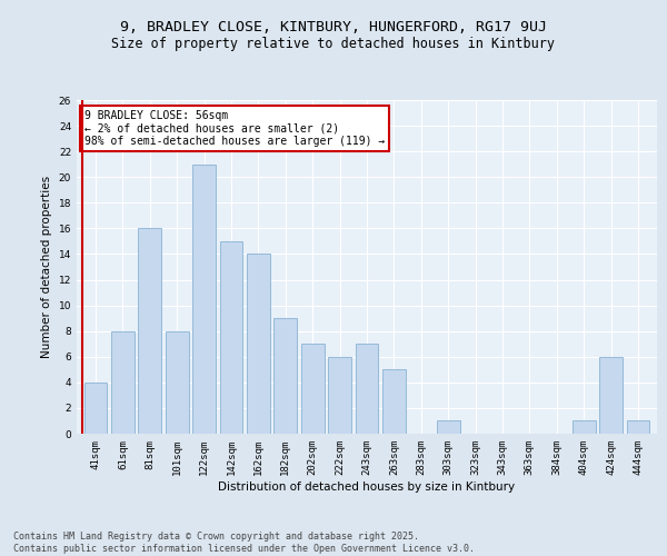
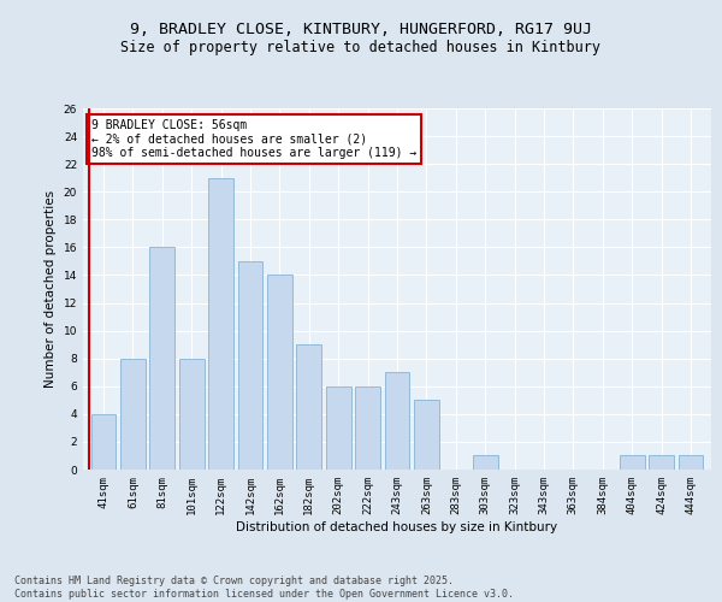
202sqm: 7 -> 6
424sqm: 6 -> 1
